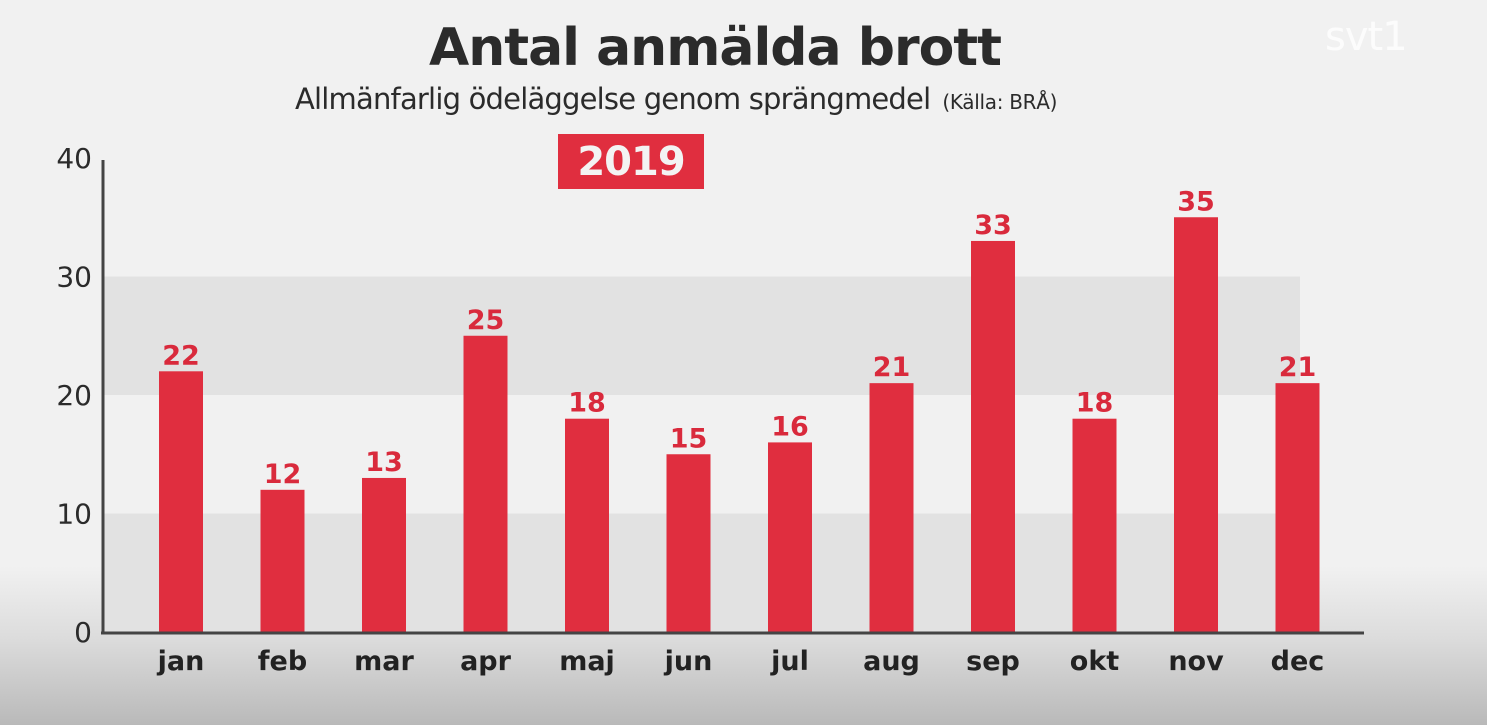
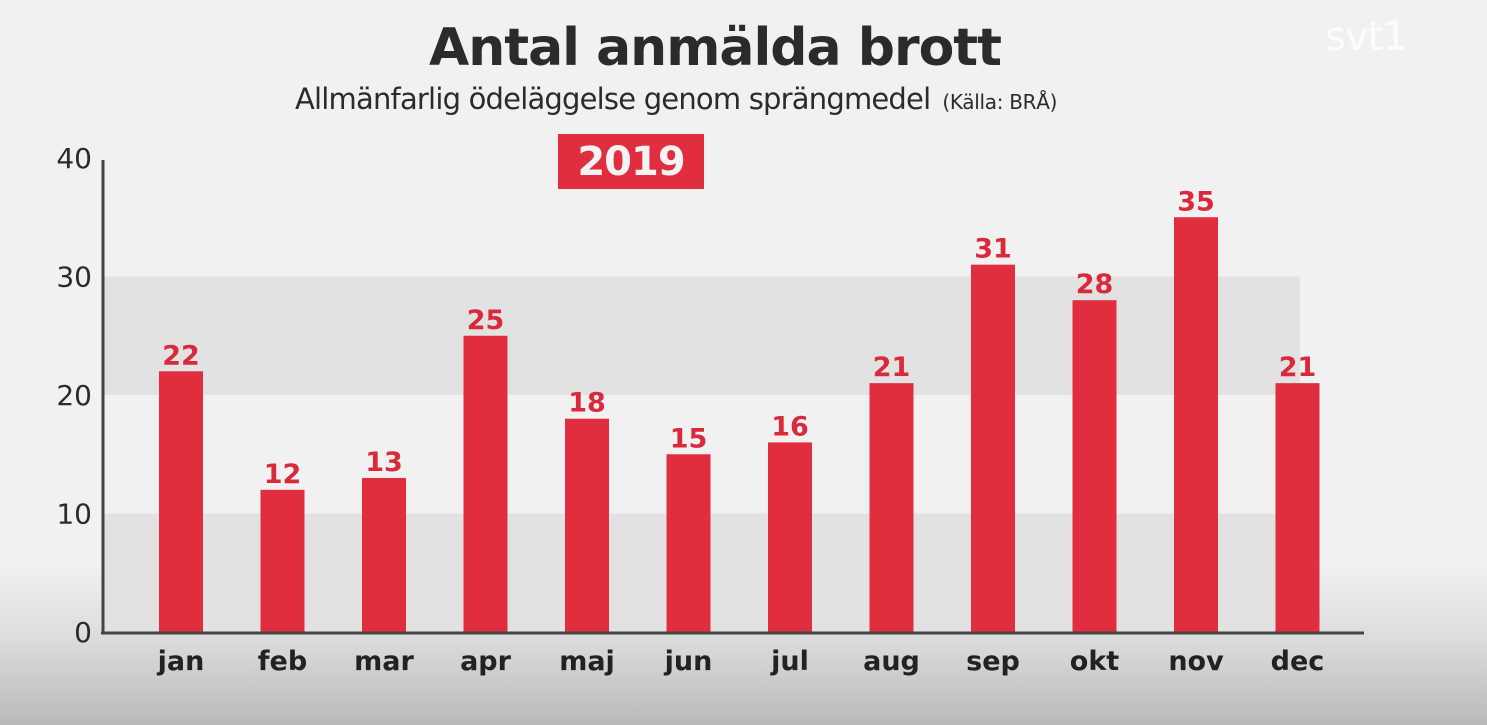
sep: 33 -> 31
okt: 18 -> 28
